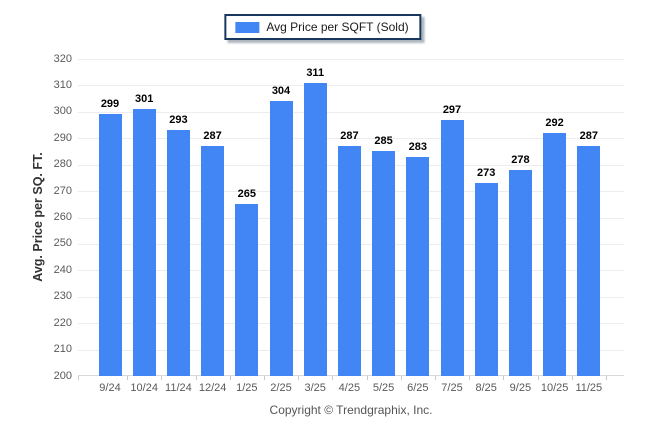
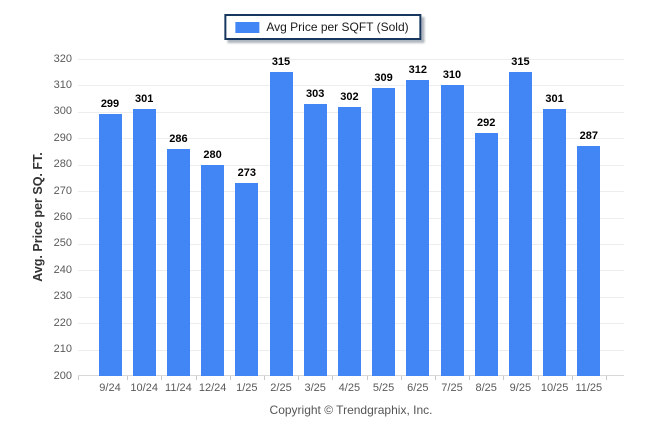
11/24: 293 -> 286
12/24: 287 -> 280
1/25: 265 -> 273
2/25: 304 -> 315
3/25: 311 -> 303
4/25: 287 -> 302
5/25: 285 -> 309
6/25: 283 -> 312
7/25: 297 -> 310
8/25: 273 -> 292
9/25: 278 -> 315
10/25: 292 -> 301
